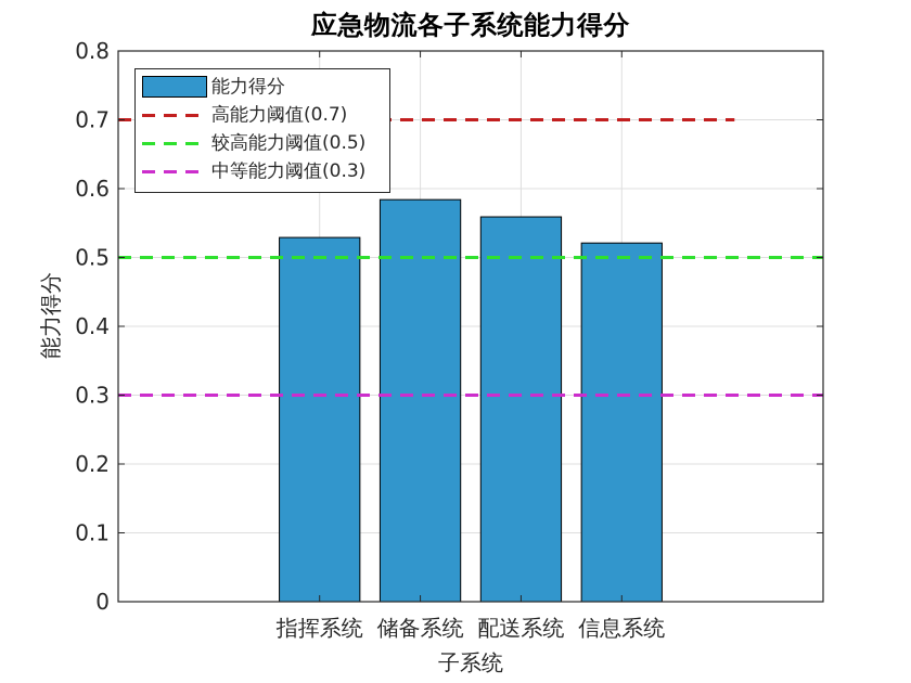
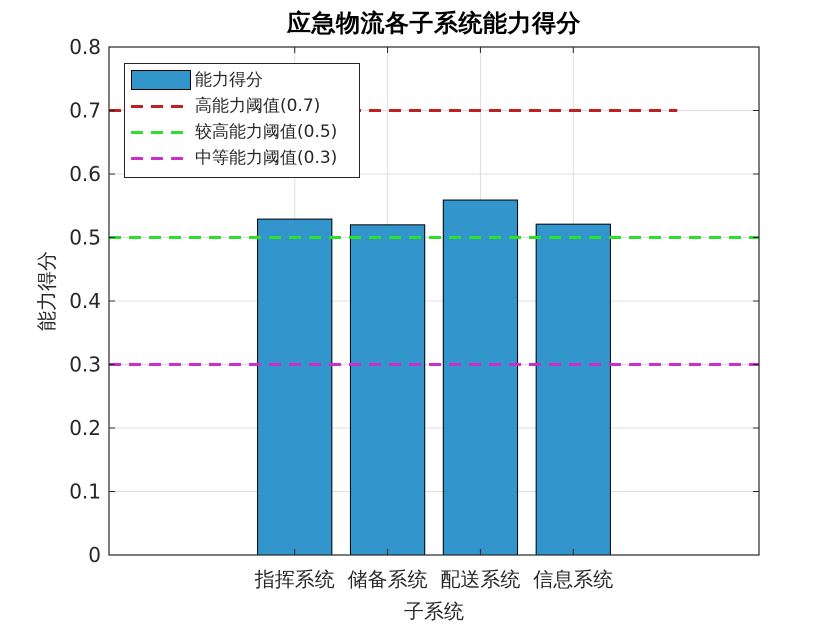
储备系统: 0.58 -> 0.52
